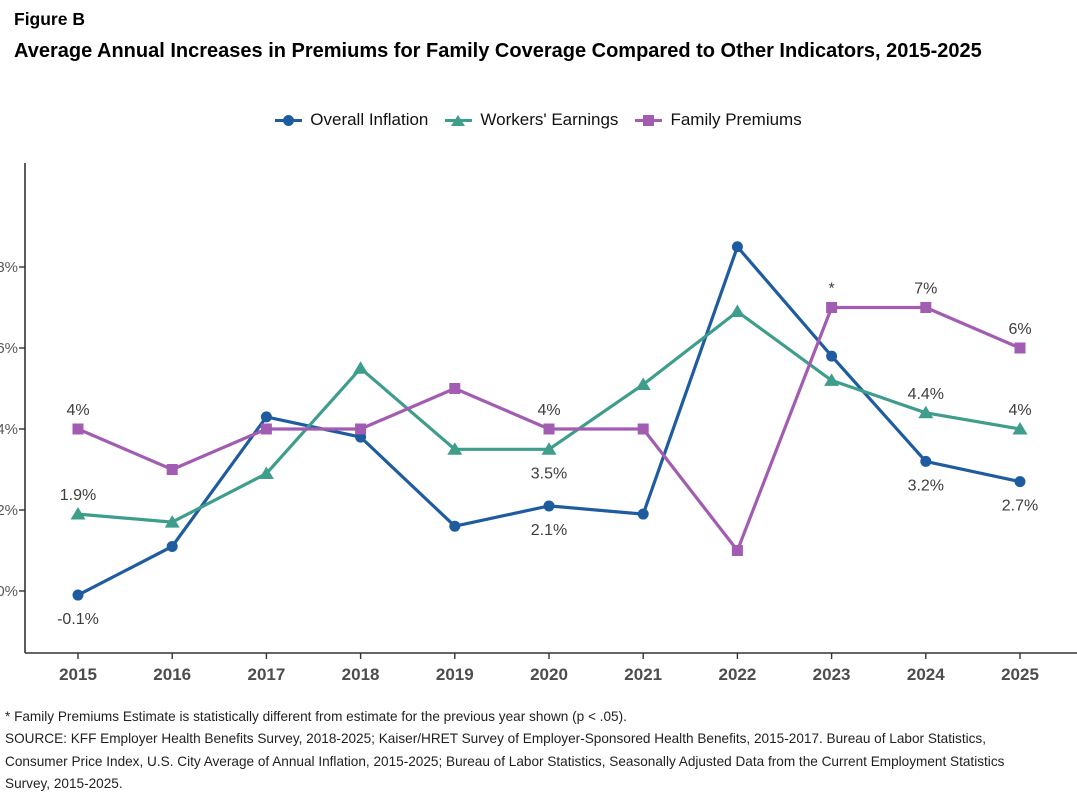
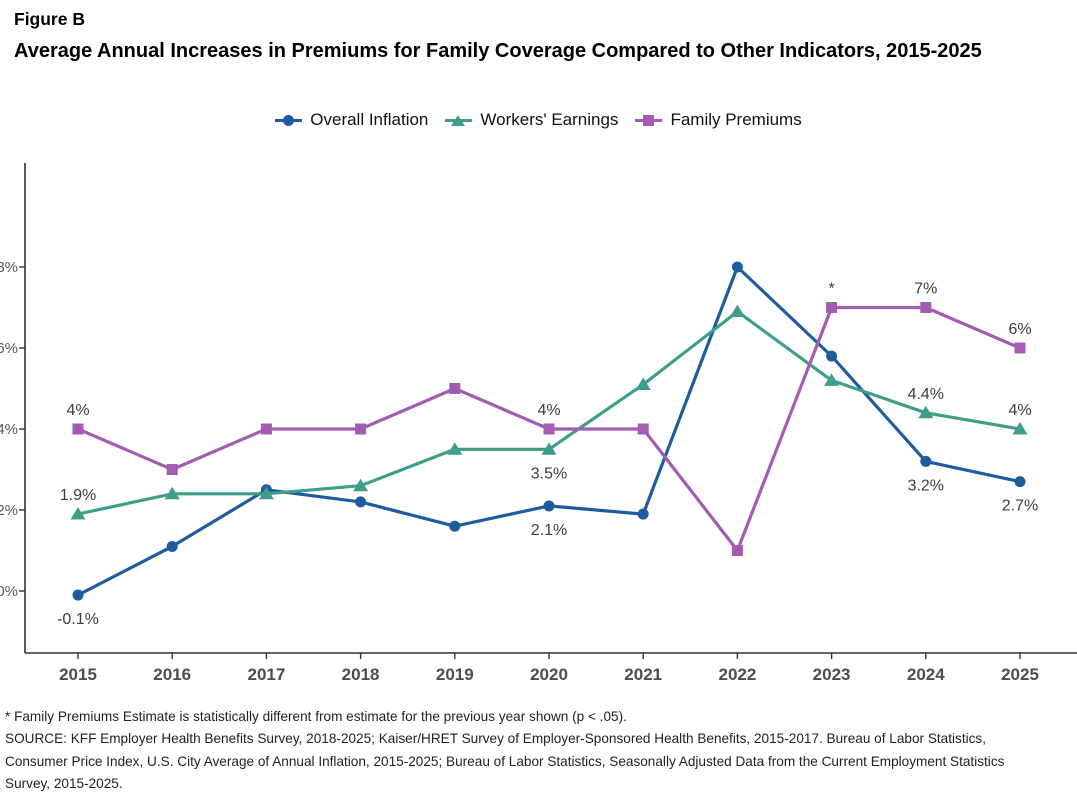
Workers' Earnings/2016: 1.7% -> 2.4%
Overall Inflation/2017: 4.3% -> 2.5%
Workers' Earnings/2017: 2.9% -> 2.4%
Overall Inflation/2018: 3.8% -> 2.2%
Workers' Earnings/2018: 5.5% -> 2.6%
Overall Inflation/2022: 8.5% -> 8.0%
